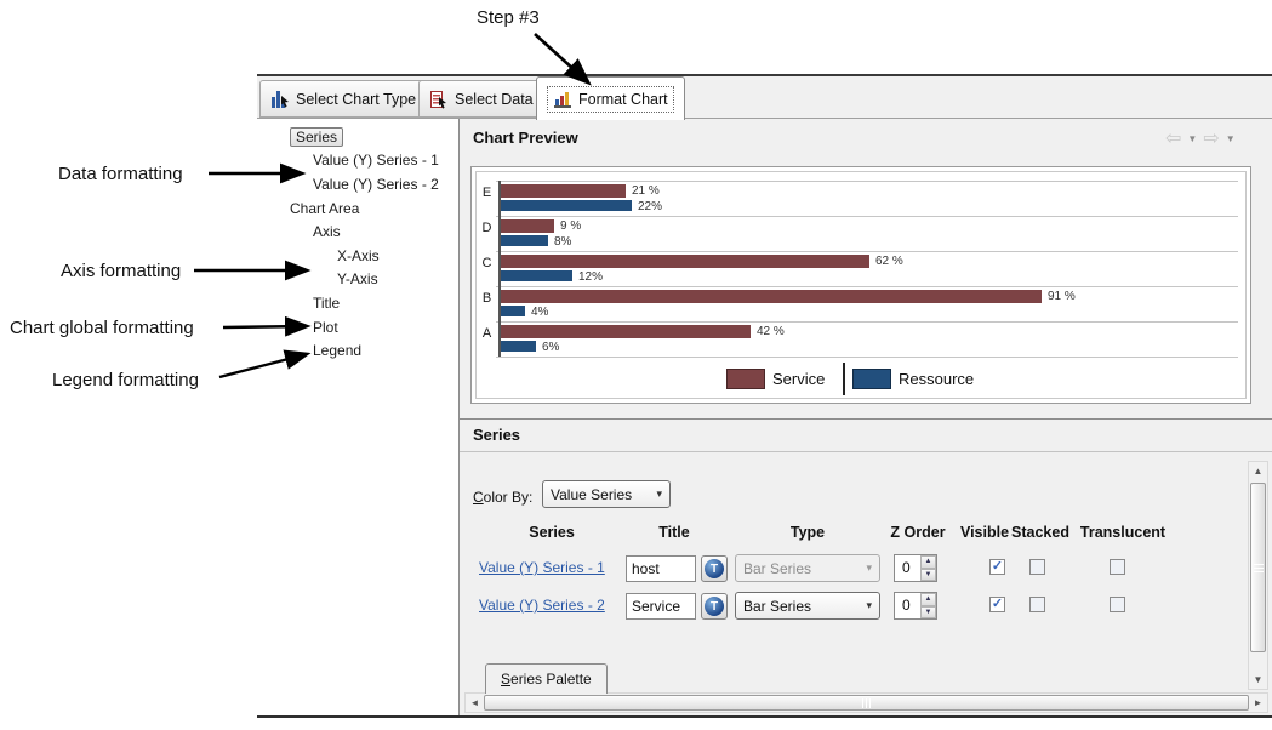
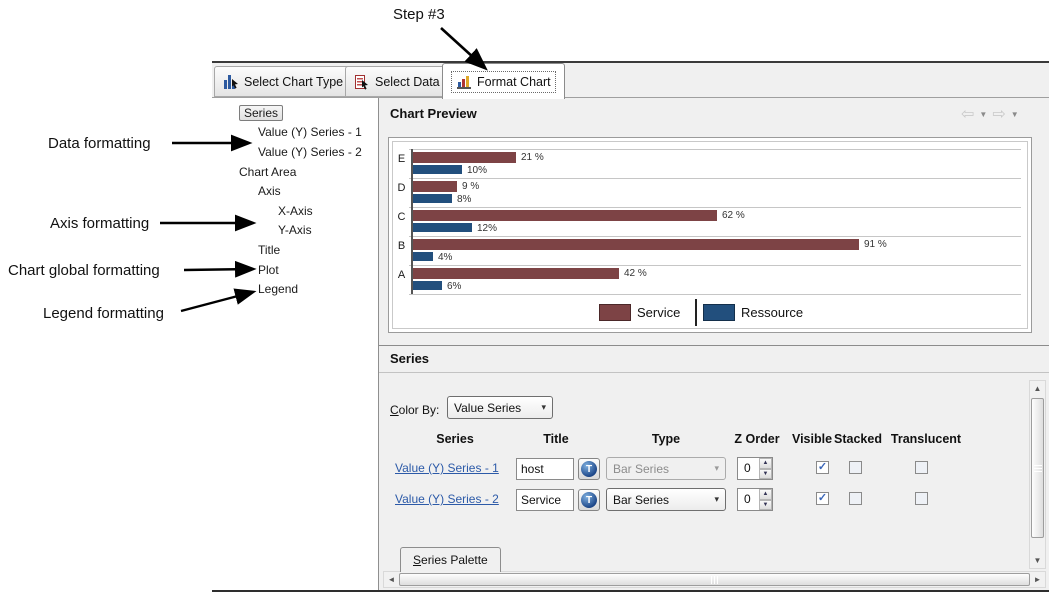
Ressource/E: 22% -> 10%
